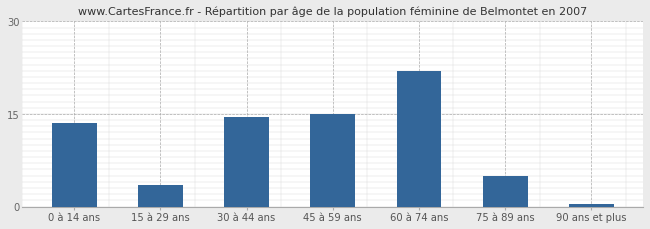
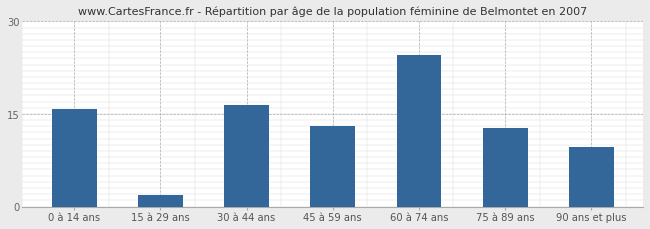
0 à 14 ans: 13.5 -> 15.8
15 à 29 ans: 3.5 -> 1.8
30 à 44 ans: 14.5 -> 16.4
45 à 59 ans: 15.0 -> 13.0
60 à 74 ans: 22.0 -> 24.6
75 à 89 ans: 5.0 -> 12.8
90 ans et plus: 0.4 -> 9.6
